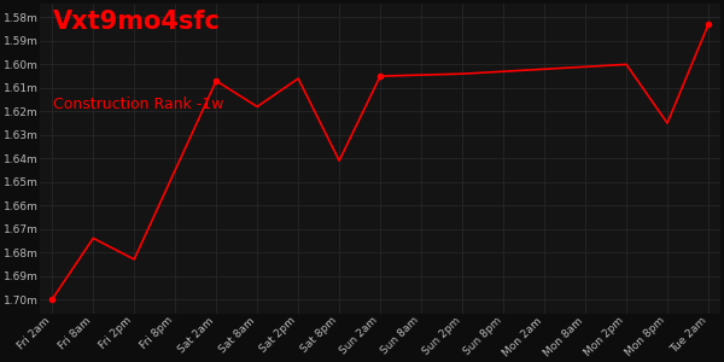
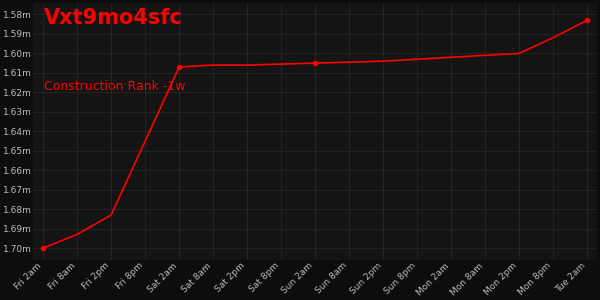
Fri 8am: 1.674m -> 1.693m
Sat 8am: 1.618m -> 1.606m
Sat 8pm: 1.641m -> 1.606m
Mon 8pm: 1.625m -> 1.592m
